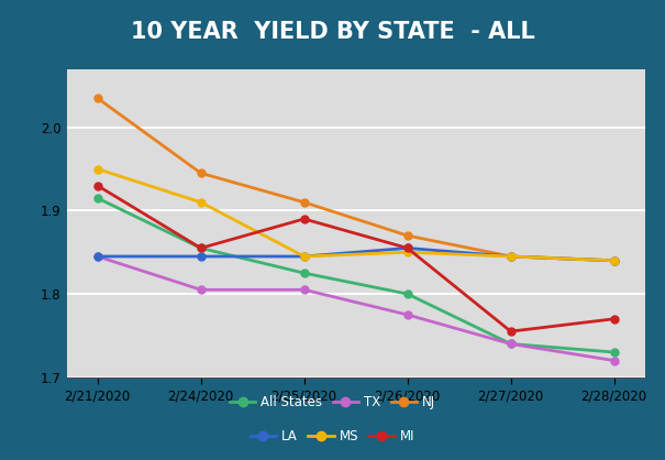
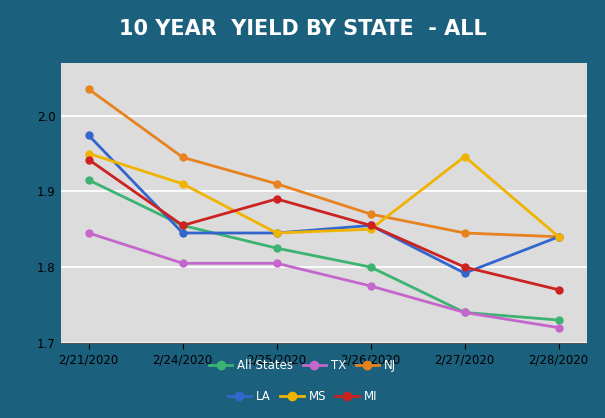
LA/2/21/2020: 1.845 -> 1.974
MI/2/21/2020: 1.930 -> 1.942
LA/2/27/2020: 1.845 -> 1.792
MS/2/27/2020: 1.845 -> 1.946
MI/2/27/2020: 1.755 -> 1.800
